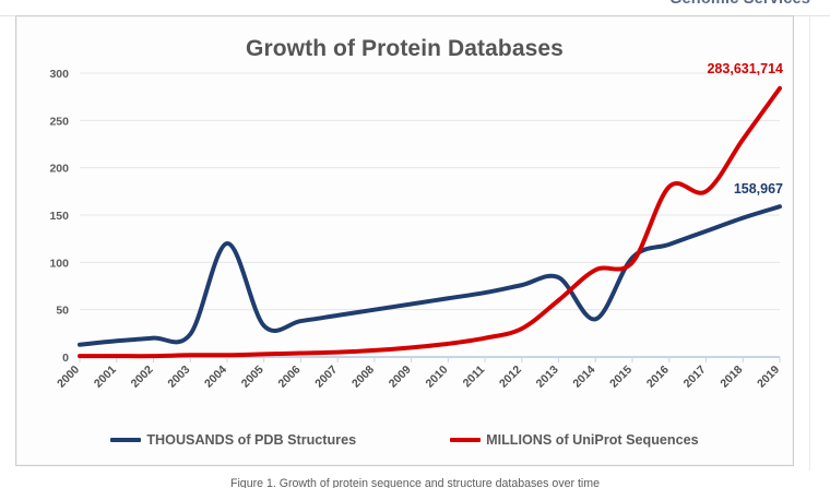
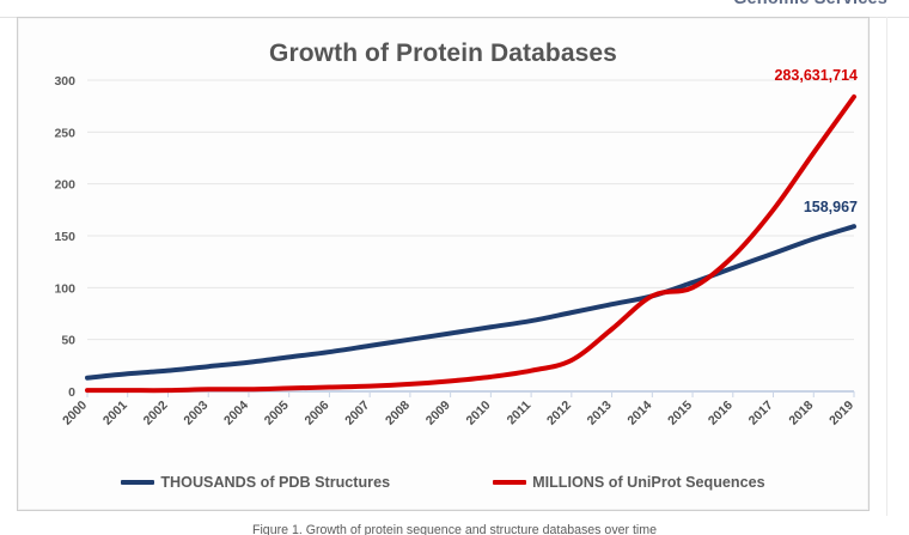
THOUSANDS of PDB Structures/2004: 120 -> 30
THOUSANDS of PDB Structures/2014: 40 -> 90
MILLIONS of UniProt Sequences/2016: 180 -> 130
